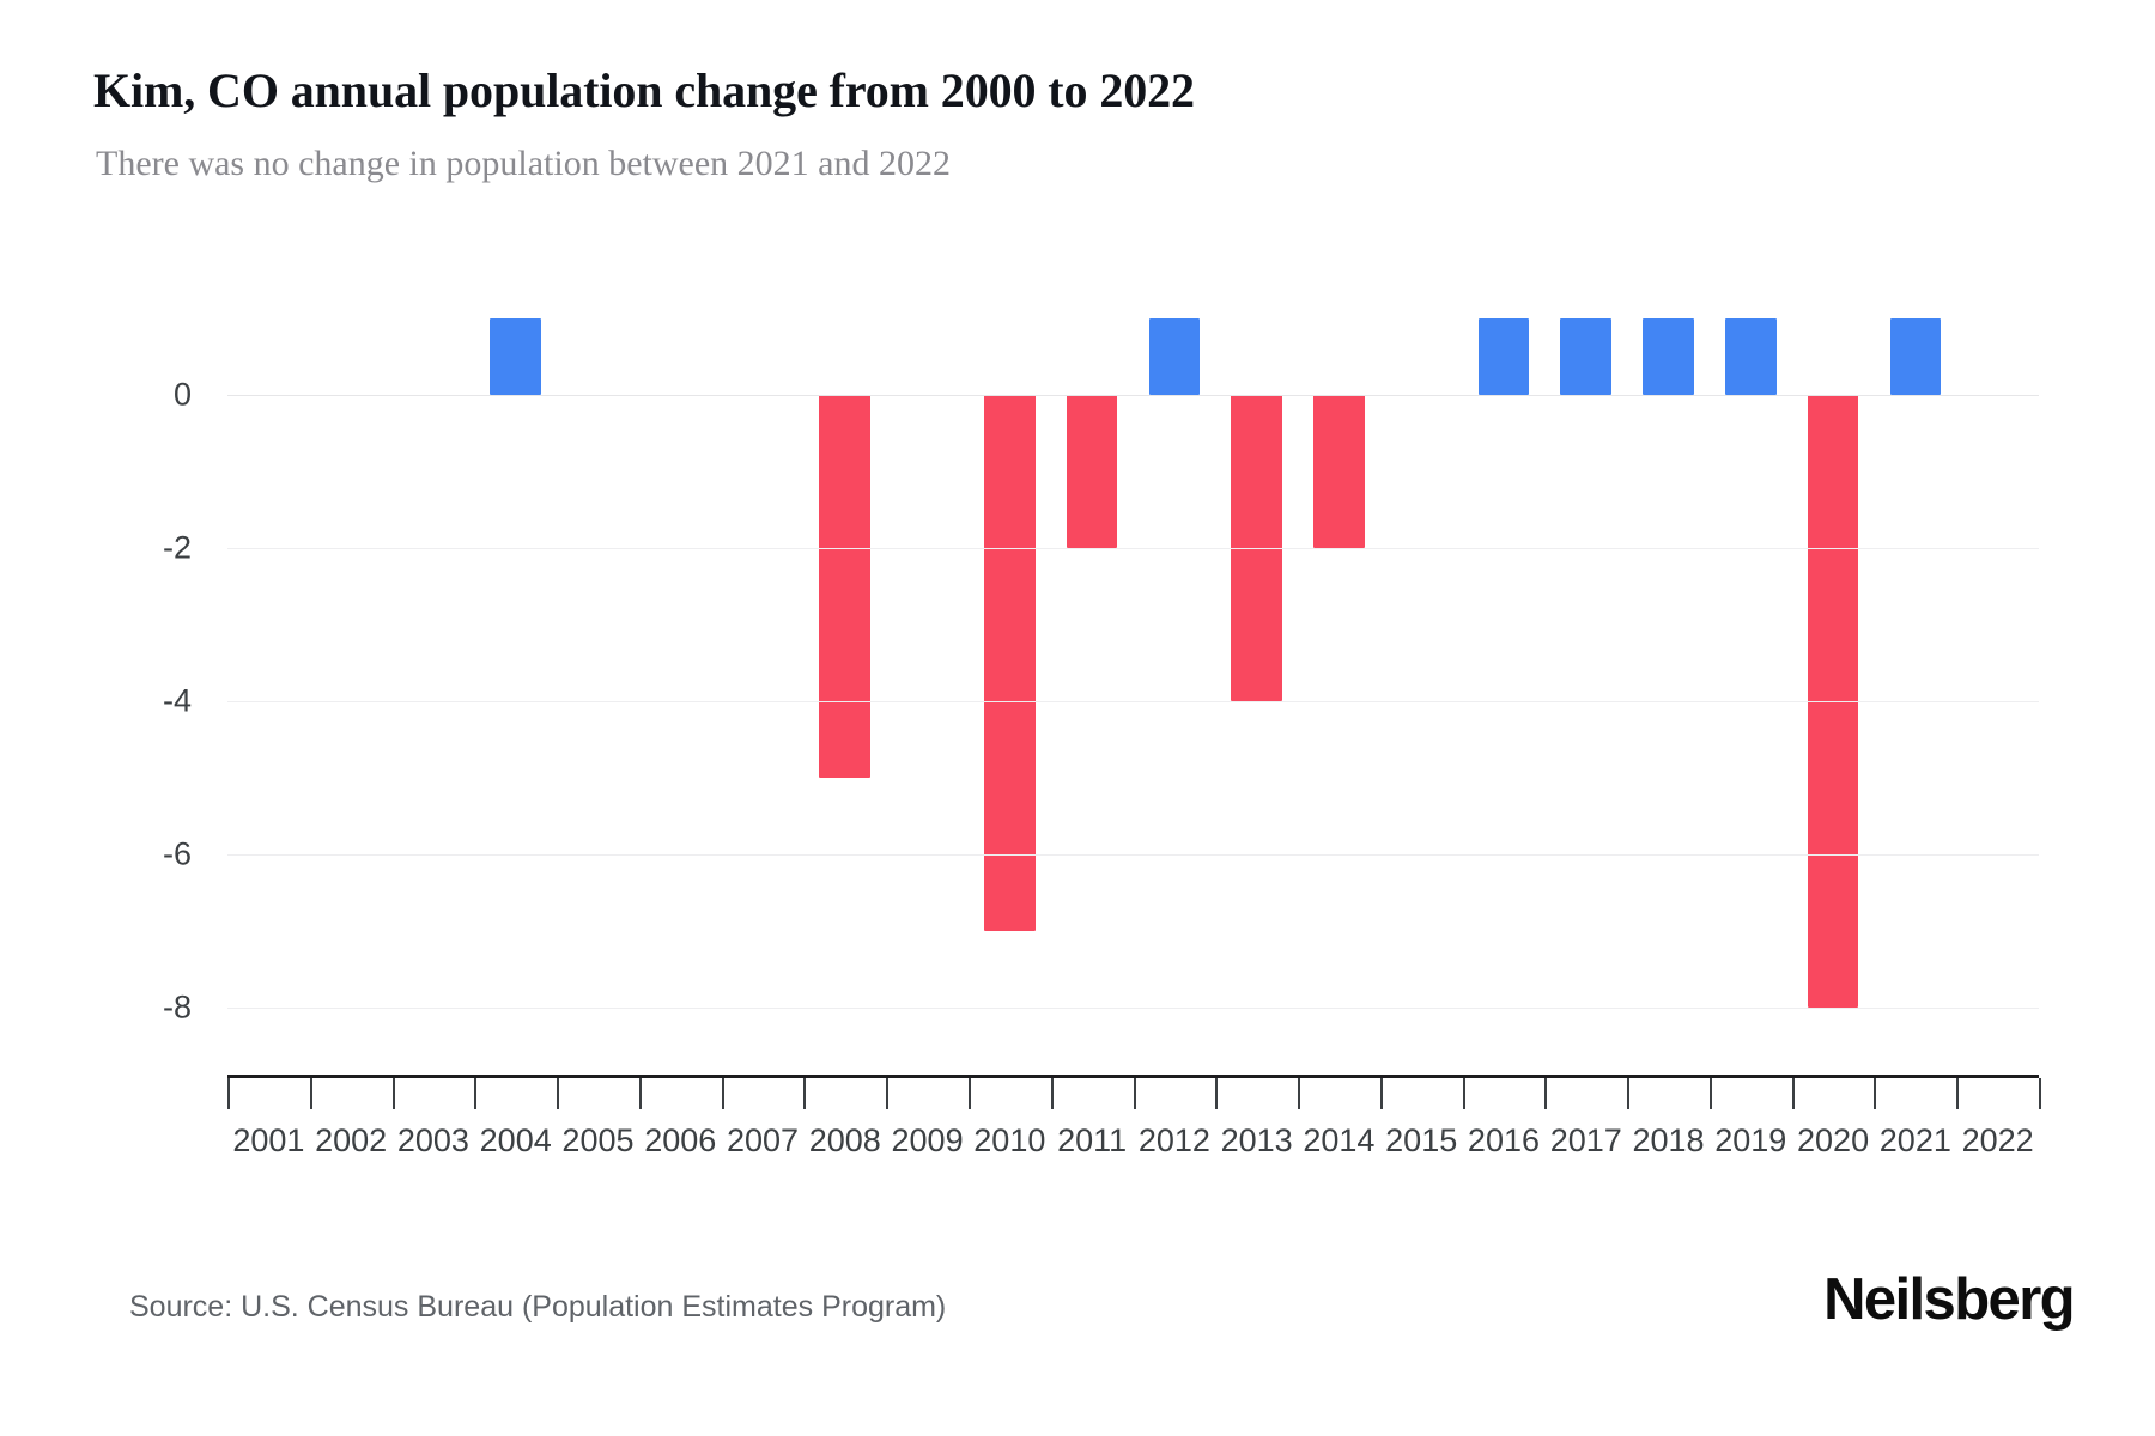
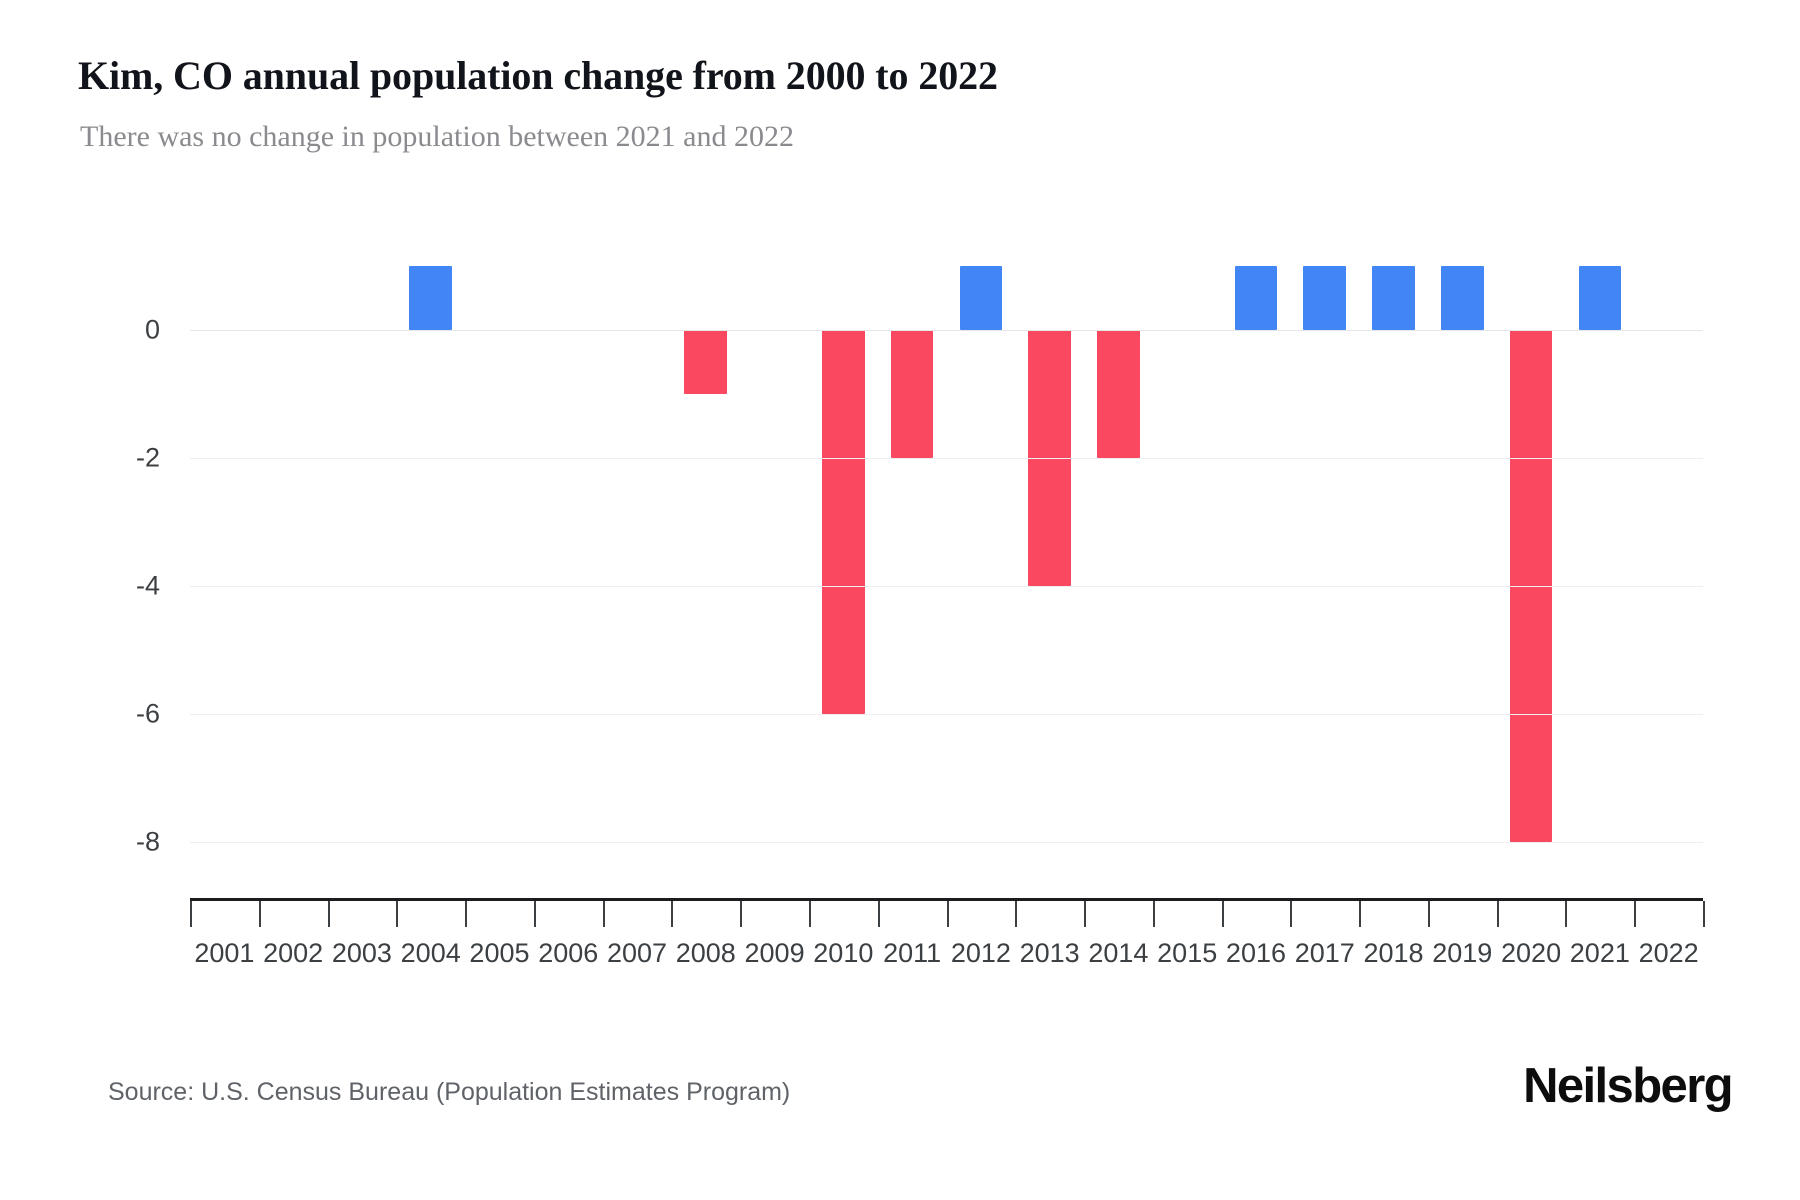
2008: -5 -> -1
2010: -7 -> -6
